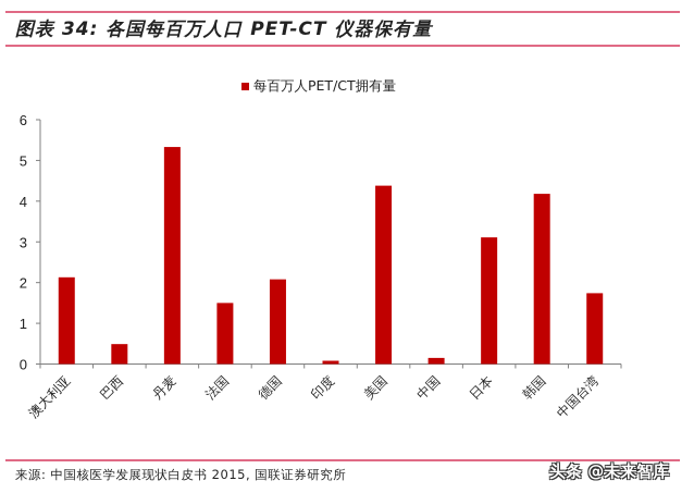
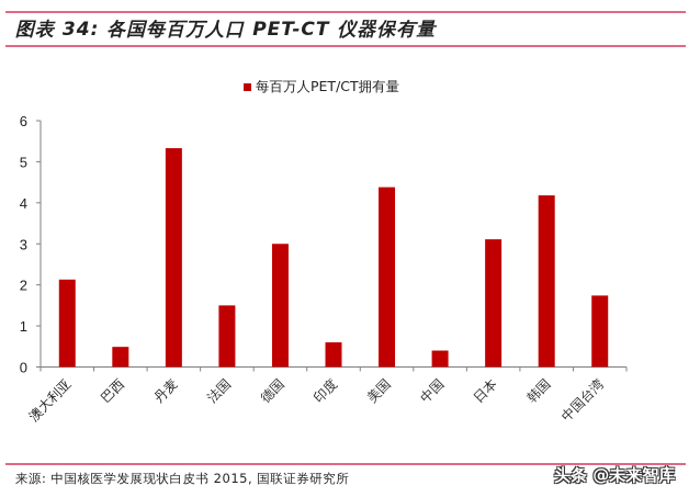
德国: 2.1 -> 3.0
印度: 0.1 -> 0.6
中国: 0.1 -> 0.4
